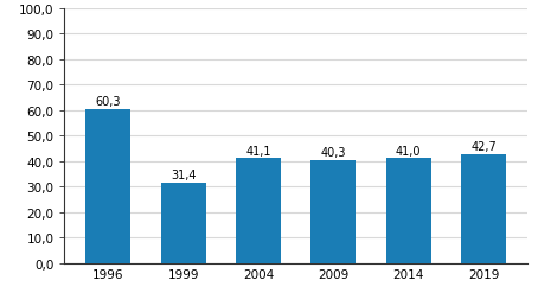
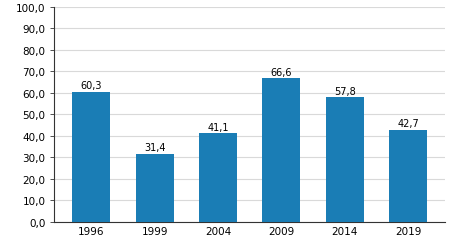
2009: 40,3 -> 66,6
2014: 41,0 -> 57,8
